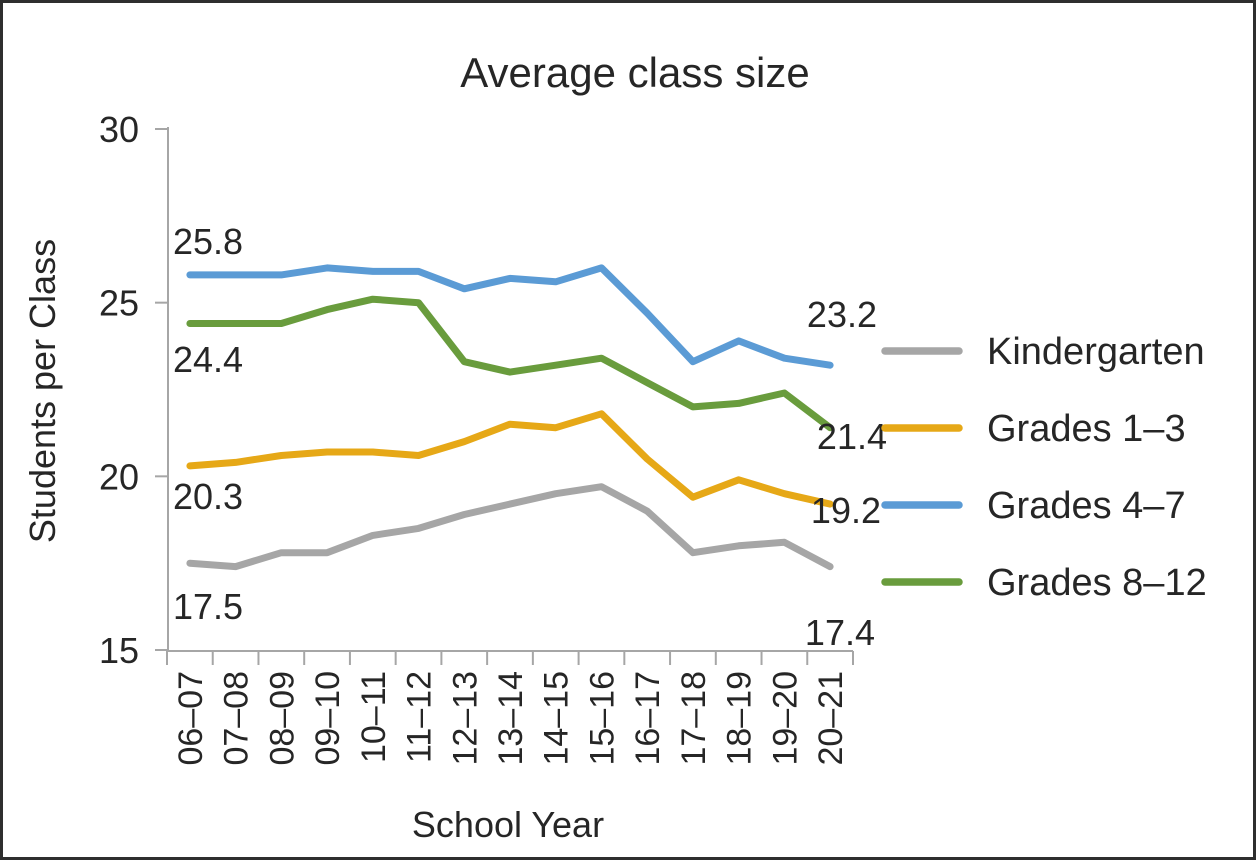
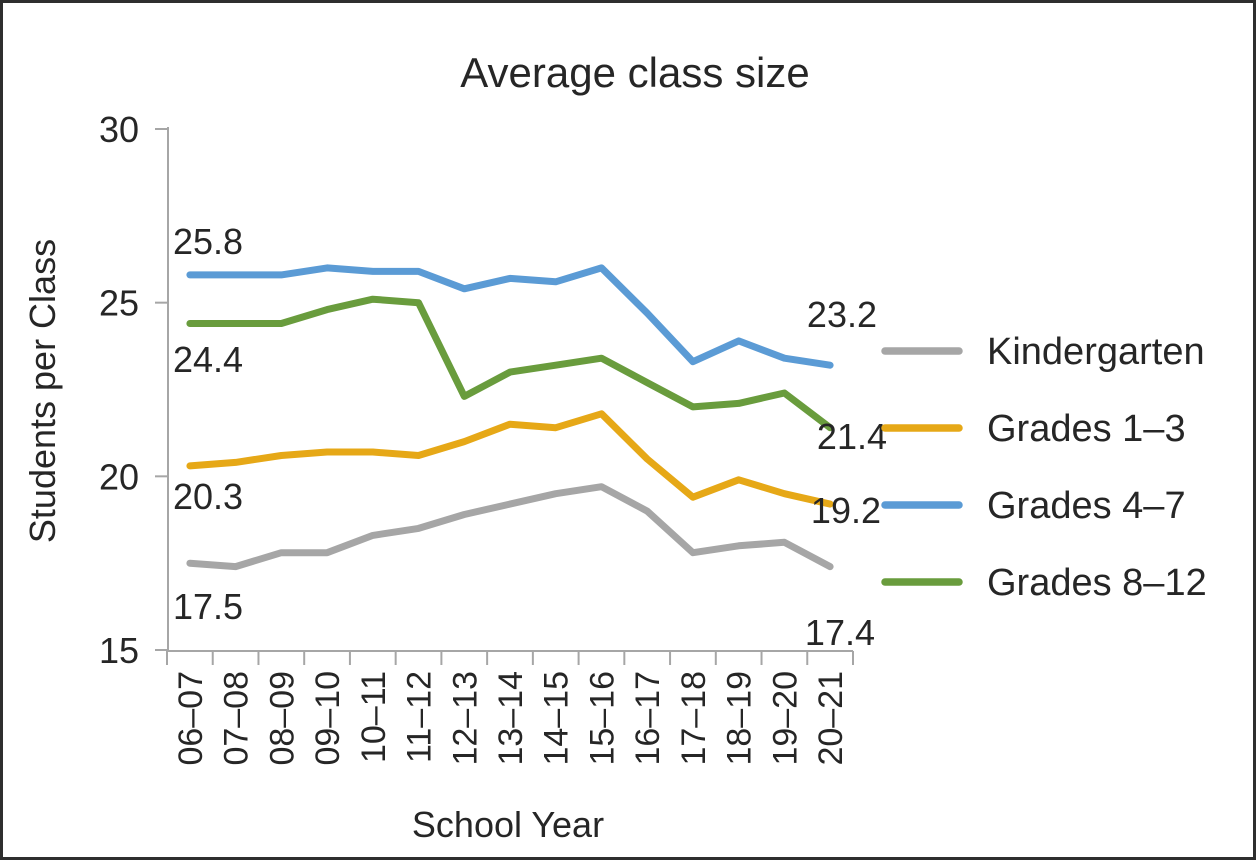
Grades 8–12/12–13: 23.3 -> 22.3
